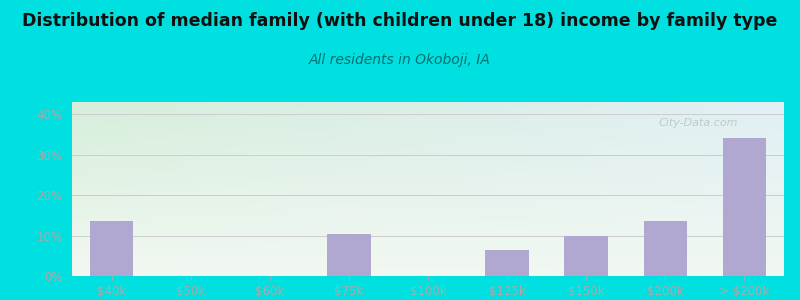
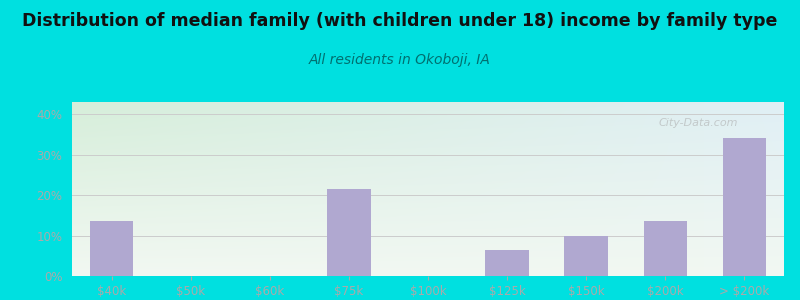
$75k: 10.5% -> 21.5%
